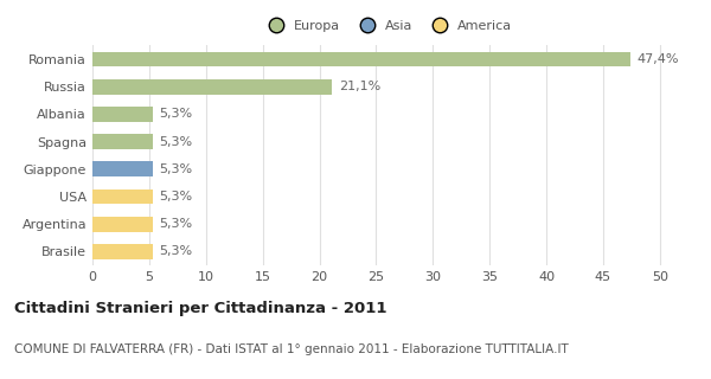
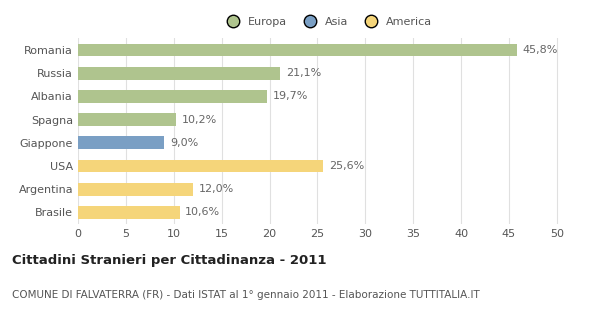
Romania: 47,4% -> 45,8%
Albania: 5,3% -> 19,7%
Spagna: 5,3% -> 10,2%
Giappone: 5,3% -> 9,0%
USA: 5,3% -> 25,6%
Argentina: 5,3% -> 12,0%
Brasile: 5,3% -> 10,6%
